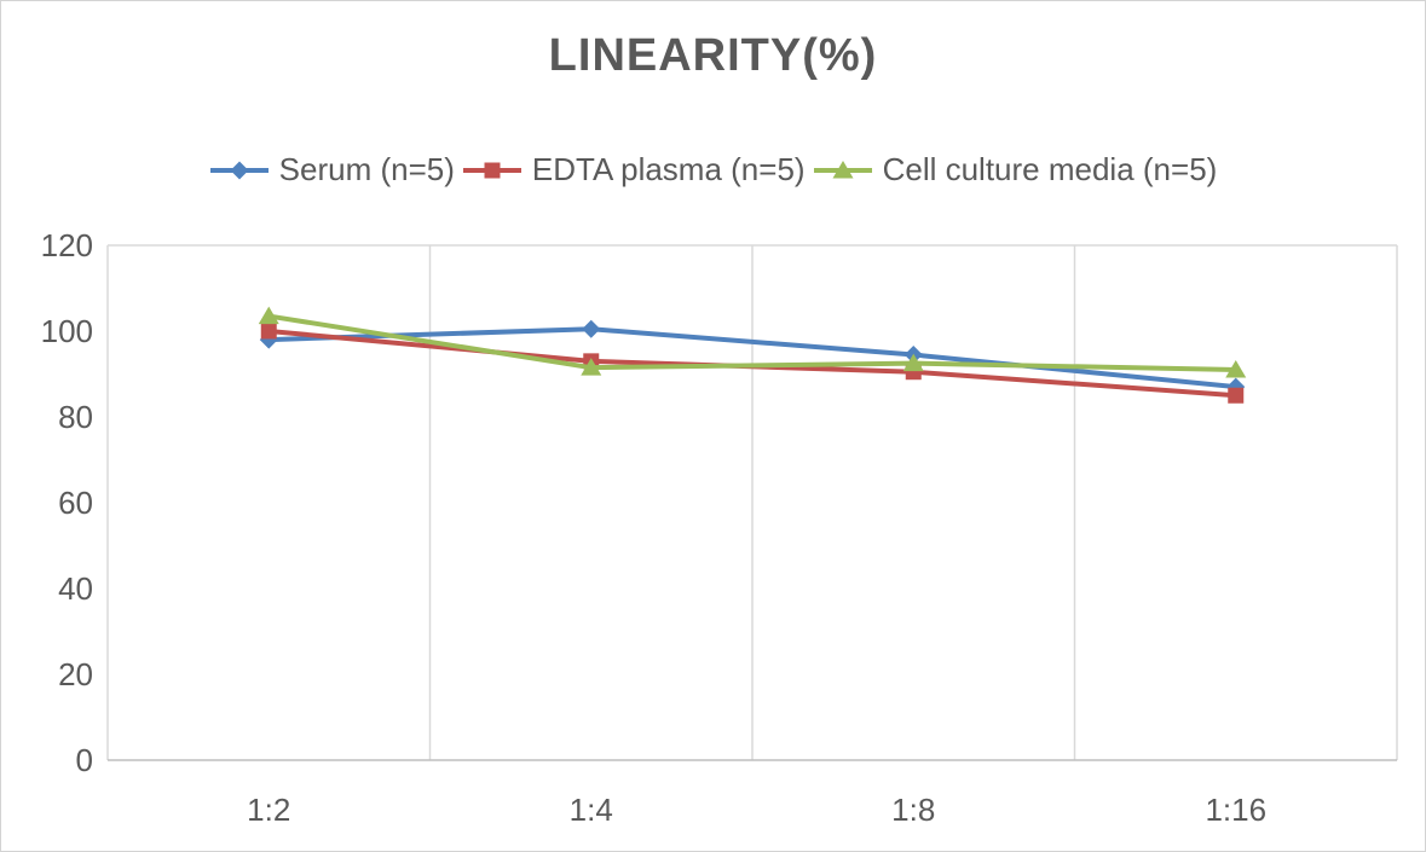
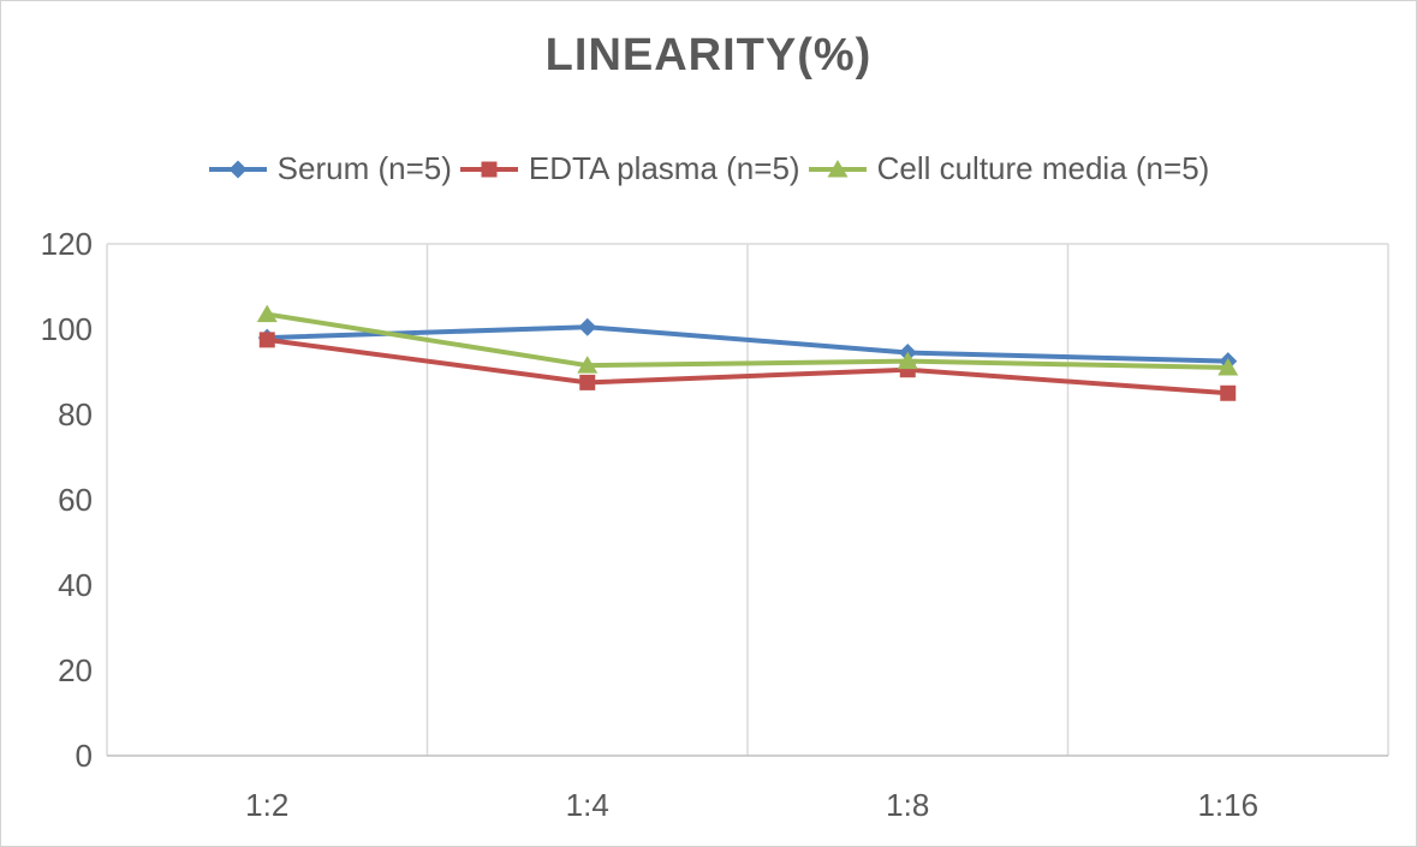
EDTA plasma (n=5)/1:2: 100 -> 98
EDTA plasma (n=5)/1:4: 93 -> 88
Serum (n=5)/1:16: 87 -> 92
